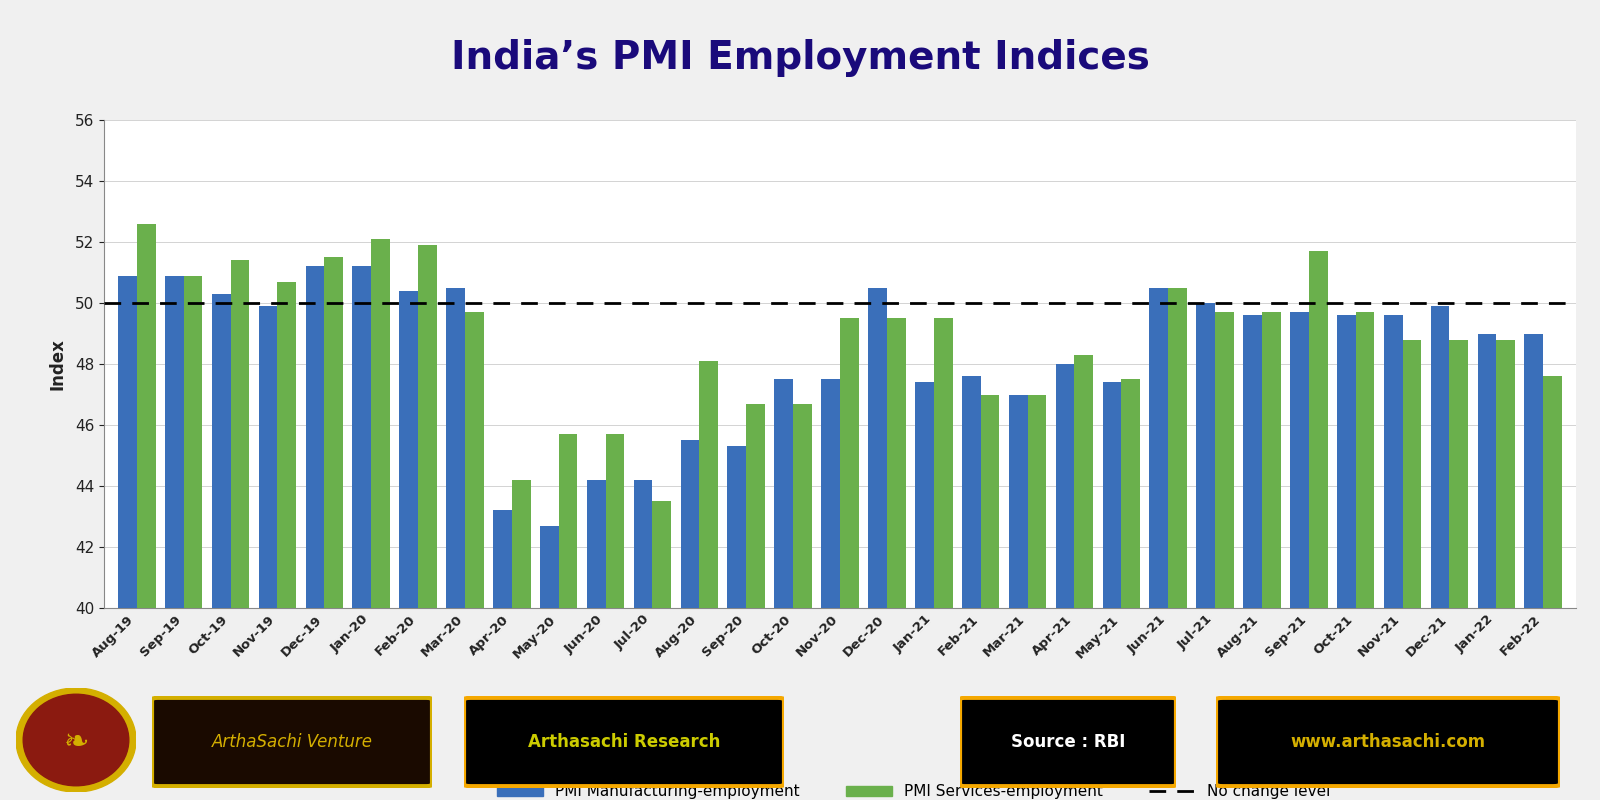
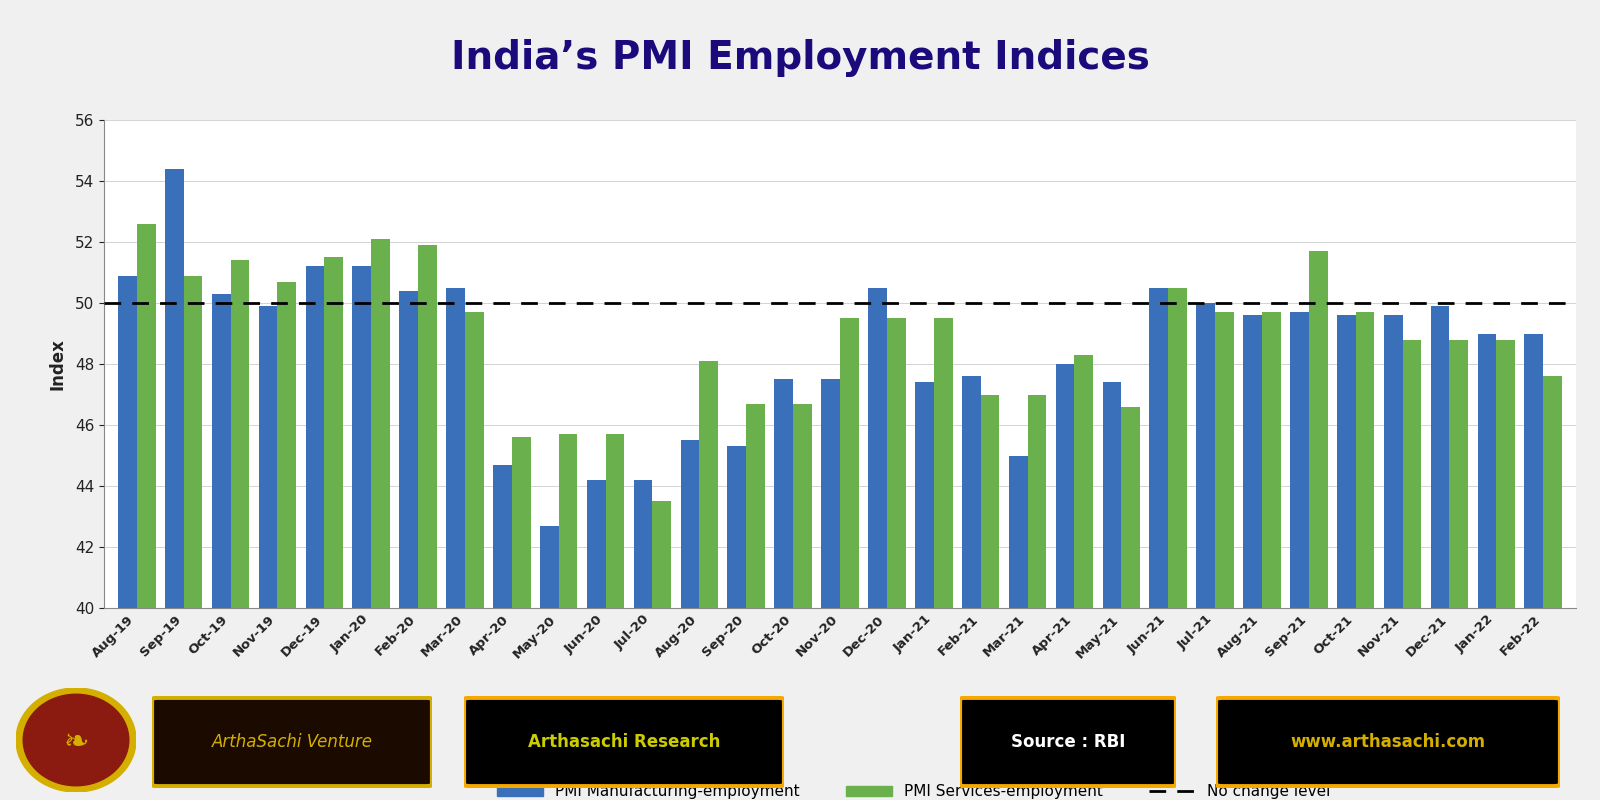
PMI Manufacturing-employment/Sep-19: 50.9 -> 54.4
PMI Manufacturing-employment/Apr-20: 43.2 -> 44.7
PMI Services-employment/Apr-20: 44.2 -> 45.6
PMI Manufacturing-employment/Mar-21: 47.0 -> 45.0
PMI Services-employment/May-21: 47.5 -> 46.6
